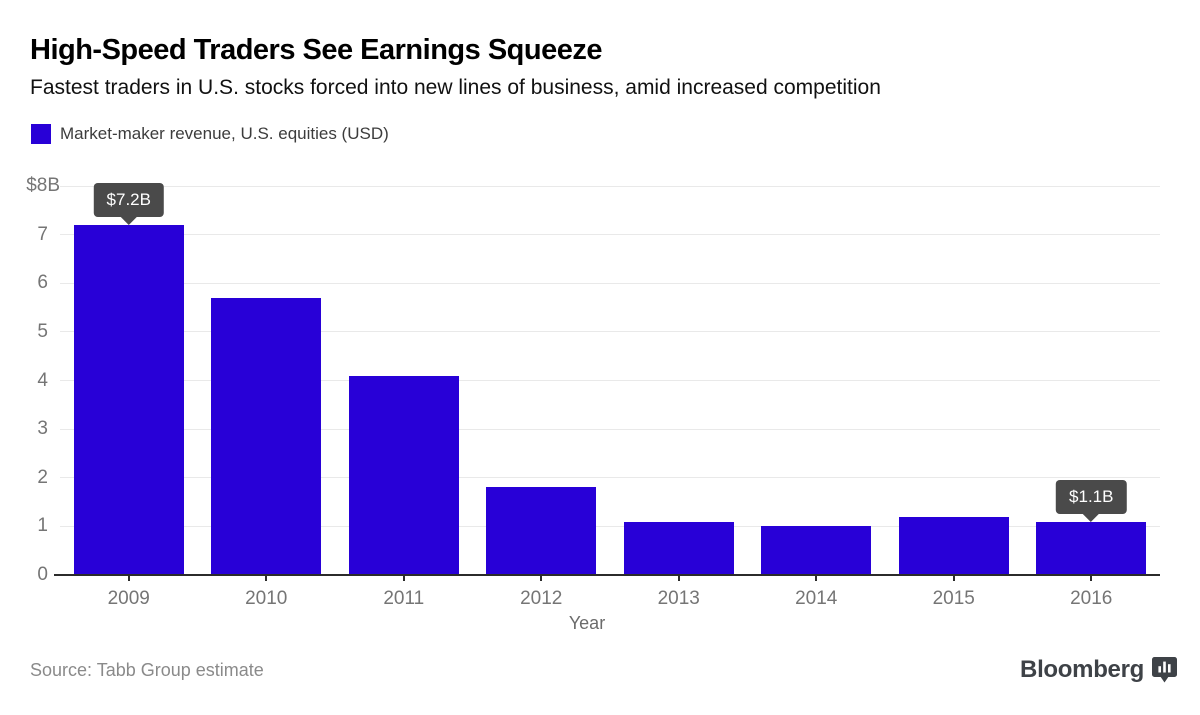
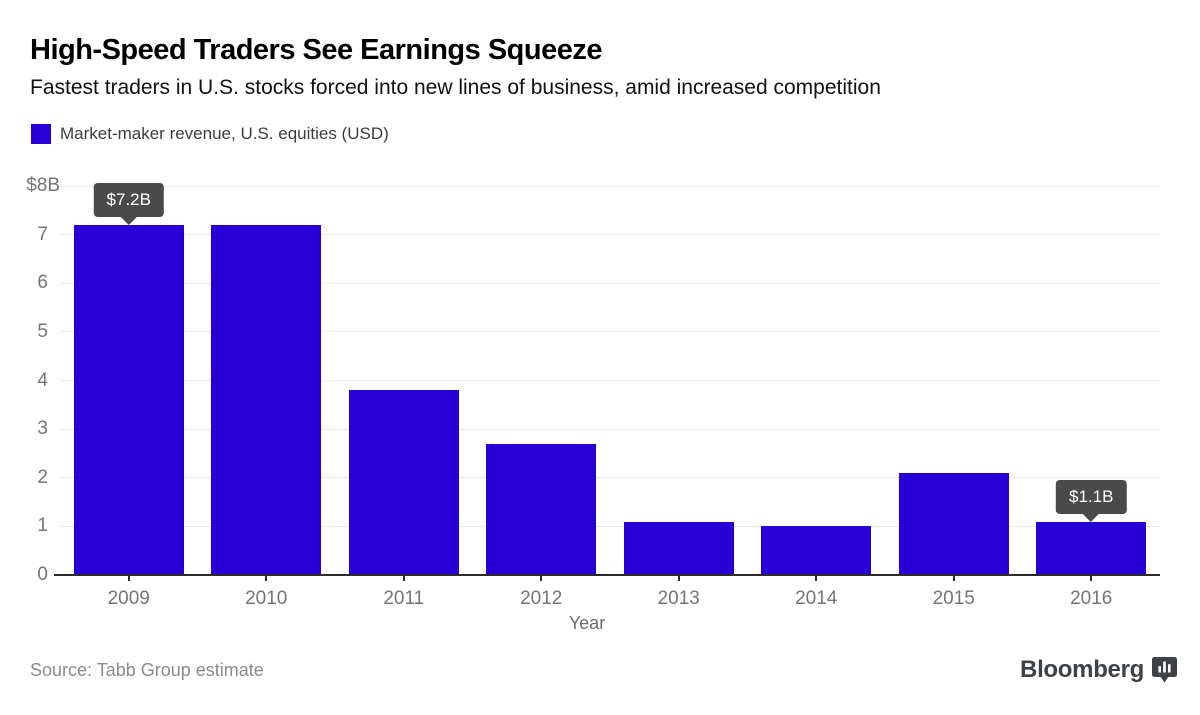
2010: 5.7 -> 7.2
2011: 4.1 -> 3.8
2012: 1.8 -> 2.7
2015: 1.2 -> 2.1
